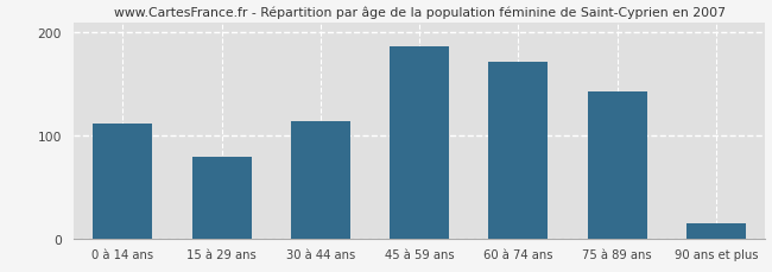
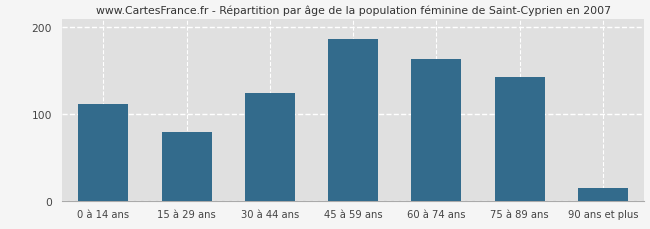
30 à 44 ans: 114 -> 125
60 à 74 ans: 172 -> 163
